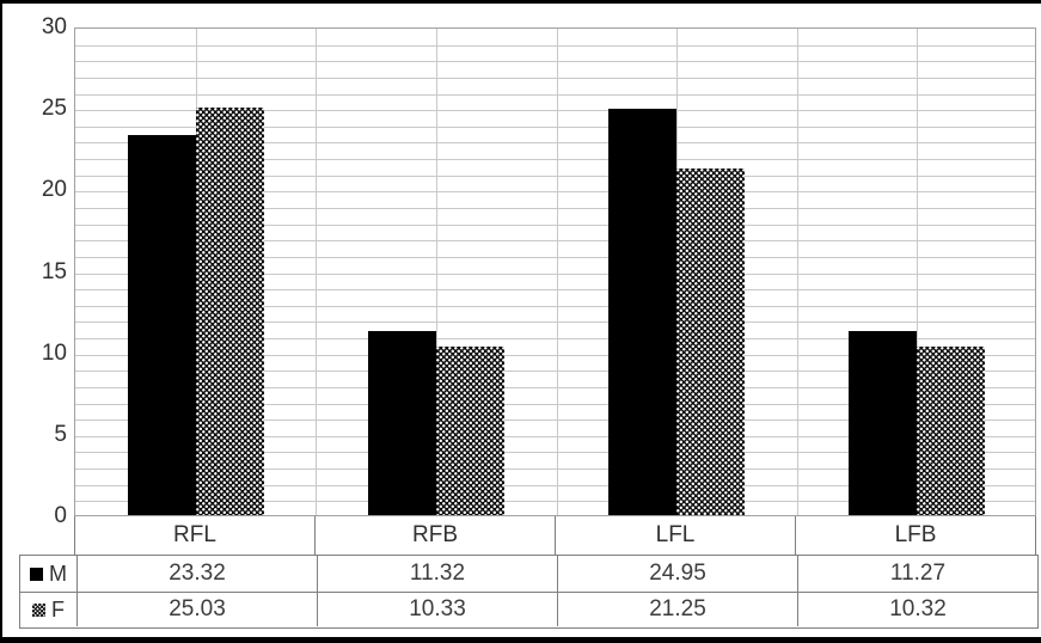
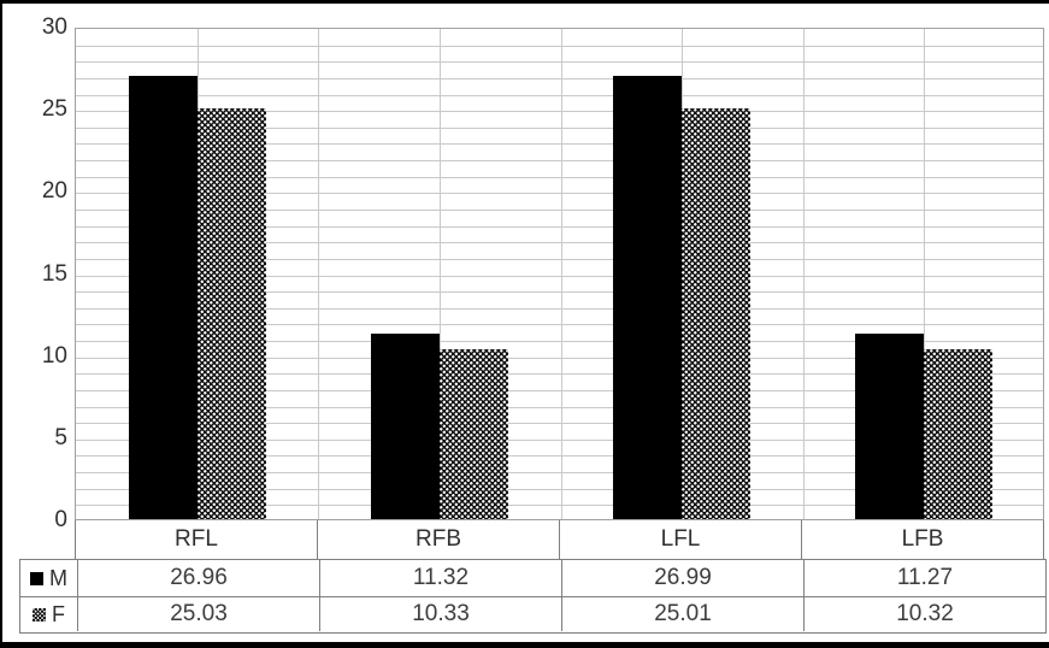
M/RFL: 23.32 -> 26.96
M/LFL: 24.95 -> 26.99
F/LFL: 21.25 -> 25.01
